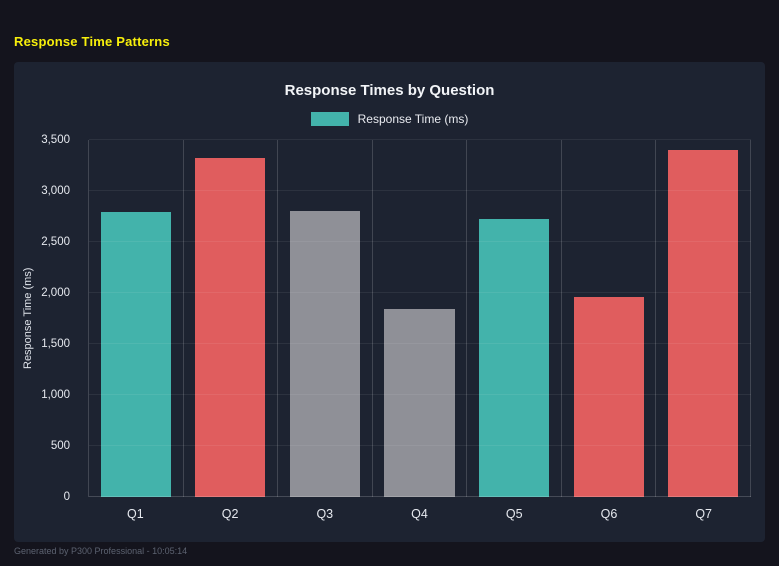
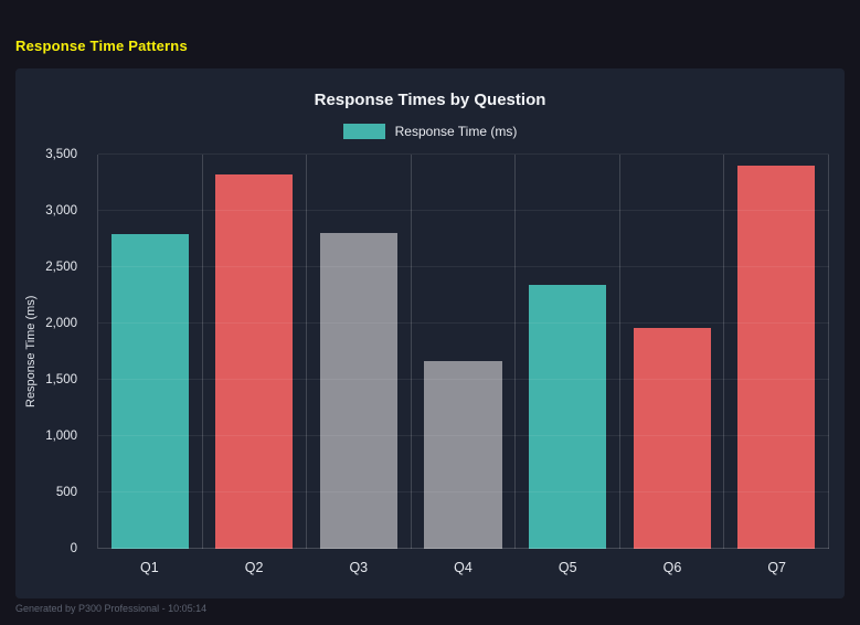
Q4: 1840 -> 1670
Q5: 2730 -> 2340
